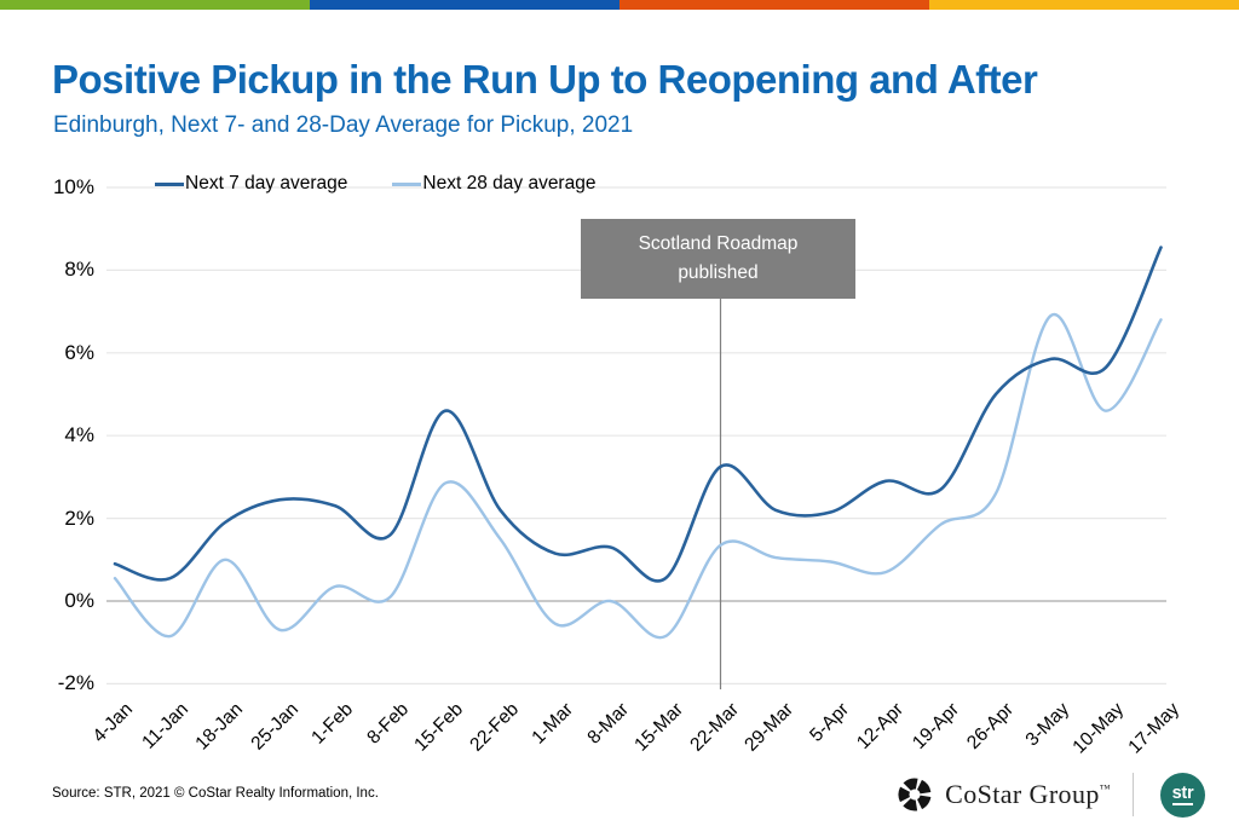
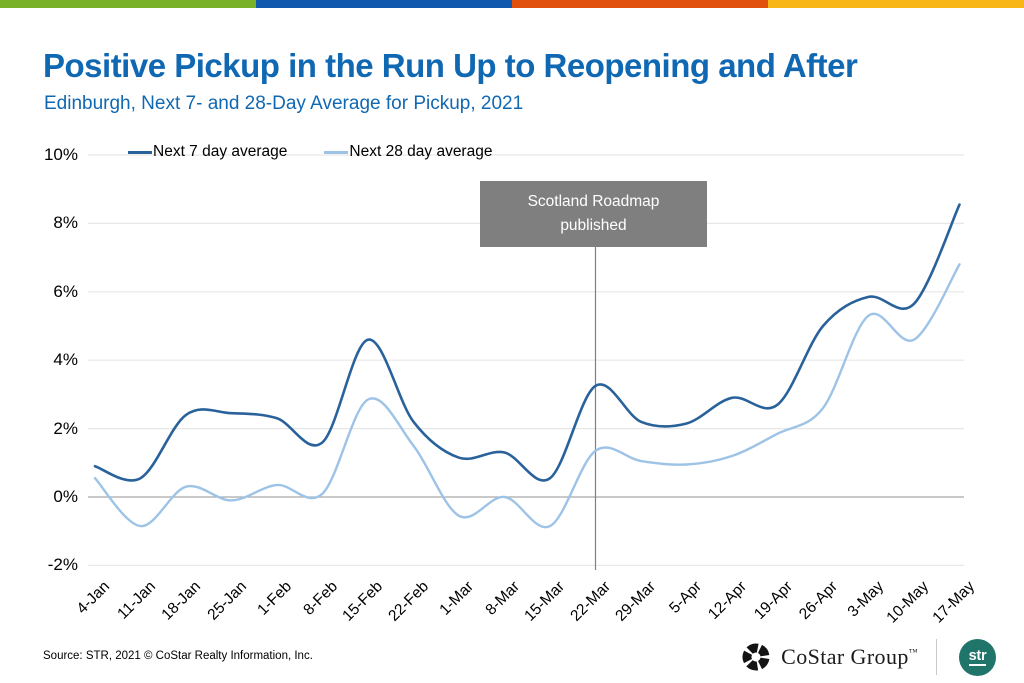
Next 7 day average/18-Jan: 1.9% -> 2.4%
Next 28 day average/18-Jan: 1.0% -> 0.3%
Next 28 day average/25-Jan: -0.7% -> -0.1%
Next 28 day average/12-Apr: 0.7% -> 1.2%
Next 28 day average/3-May: 6.9% -> 5.3%
